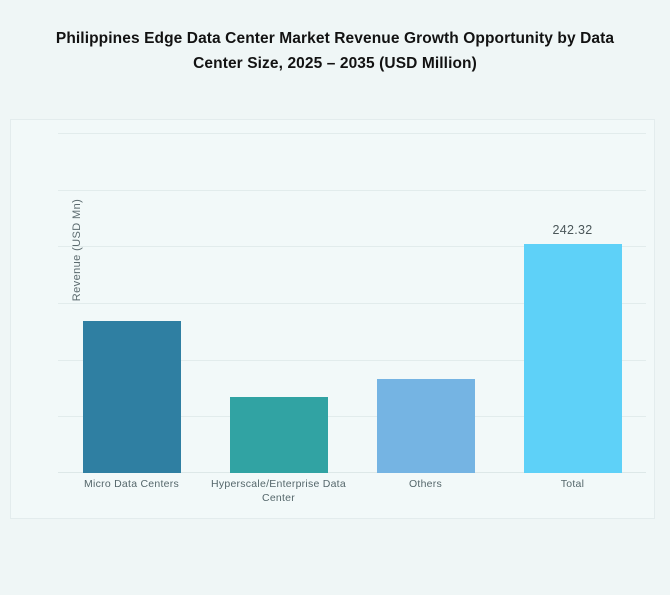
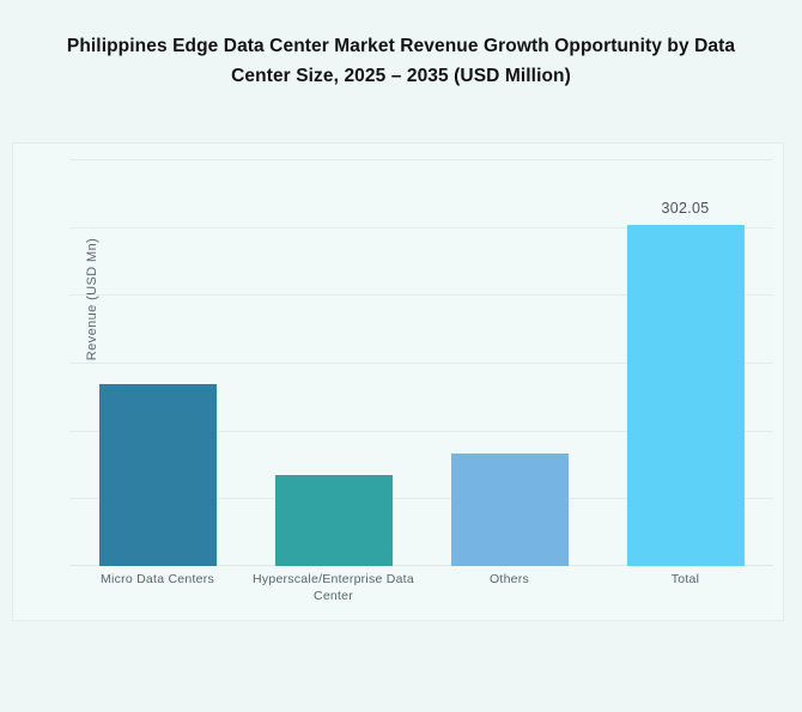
Total: 242.32 -> 302.05
